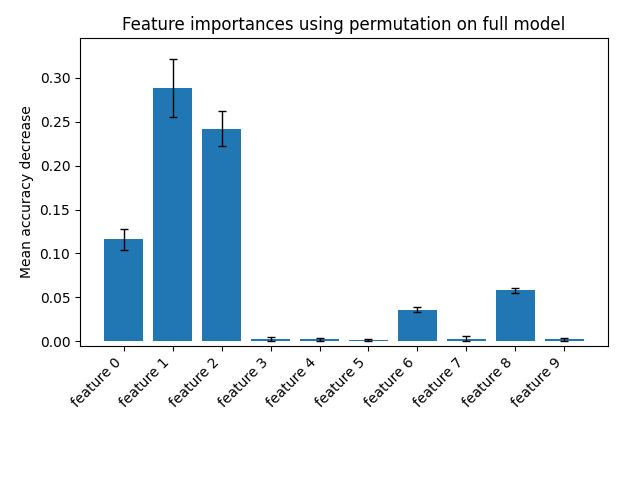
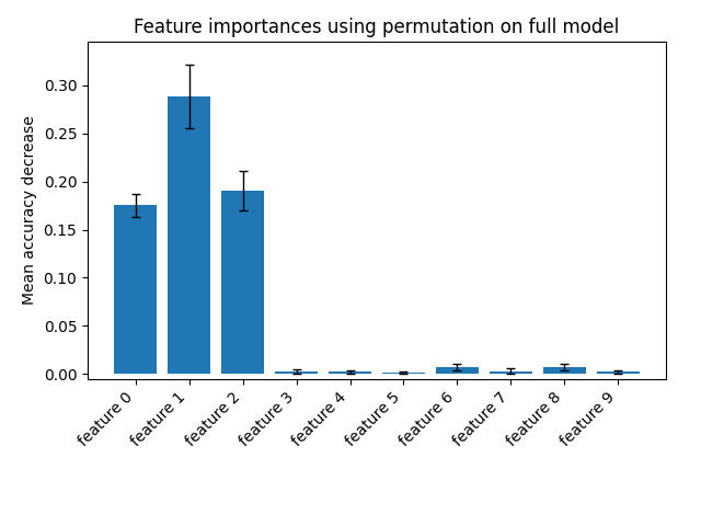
feature 0: 0.116 -> 0.175
feature 2: 0.242 -> 0.191
feature 6: 0.036 -> 0.007
feature 8: 0.058 -> 0.007
